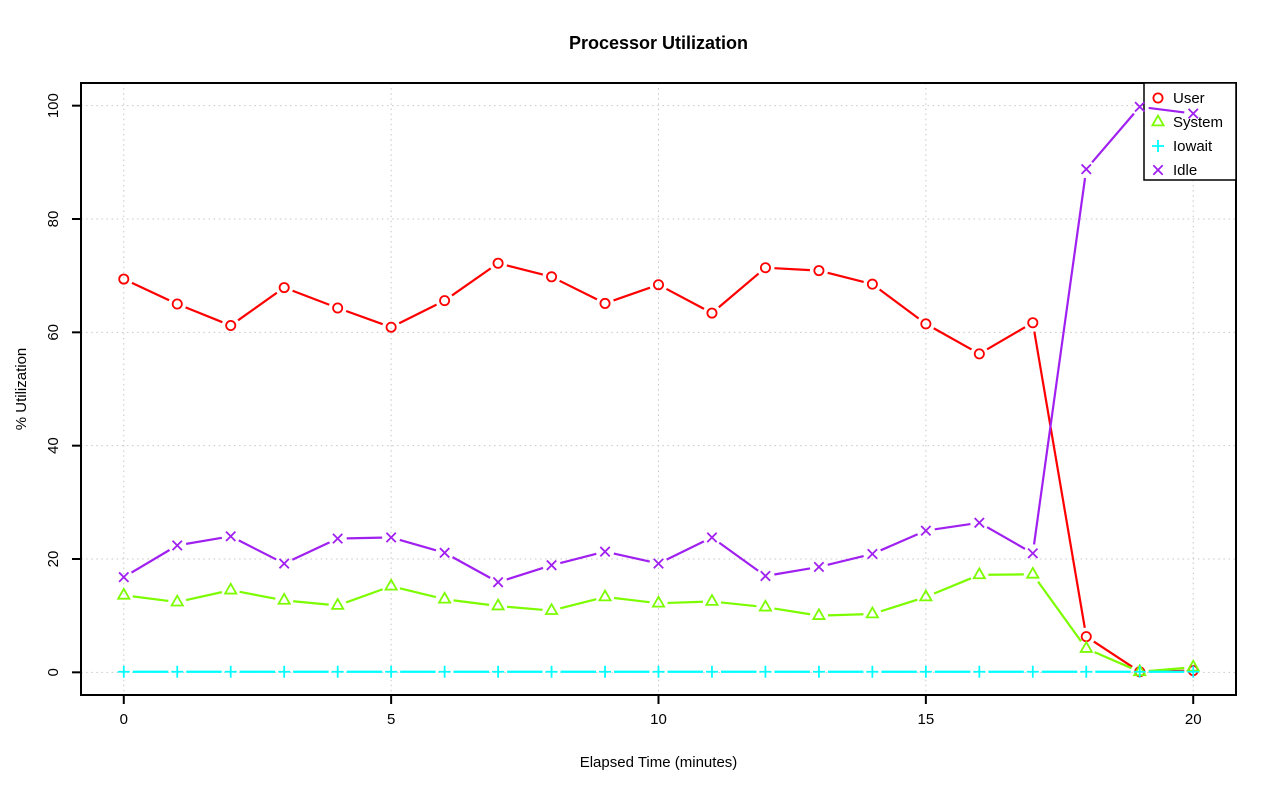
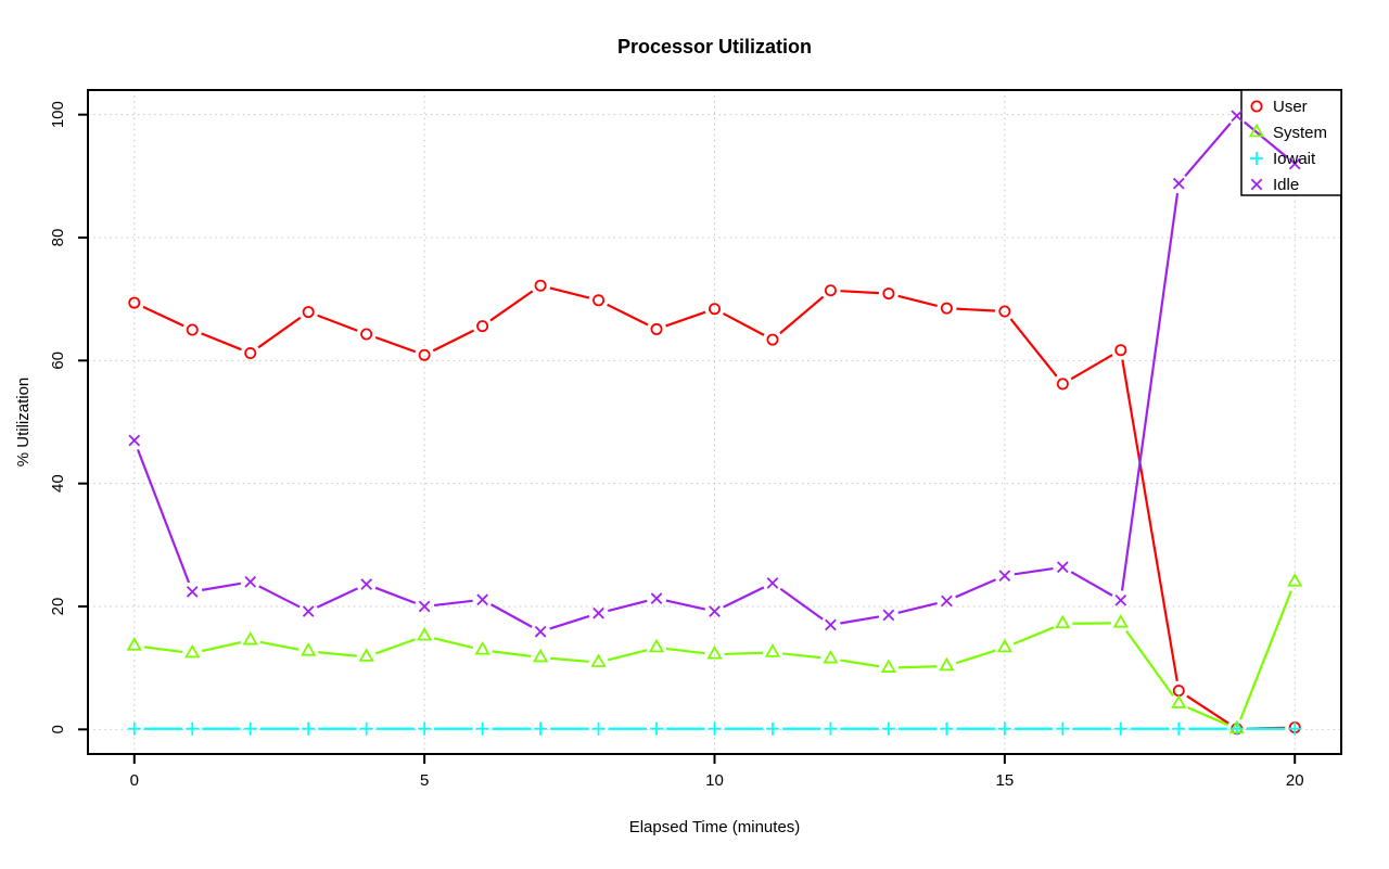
Idle/0: 17 -> 47
Idle/5: 24 -> 20
User/15: 62 -> 68
System/20: 1 -> 24
Idle/20: 99 -> 92
